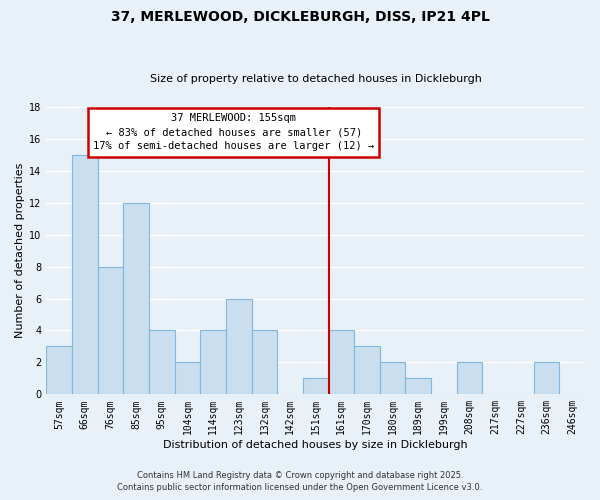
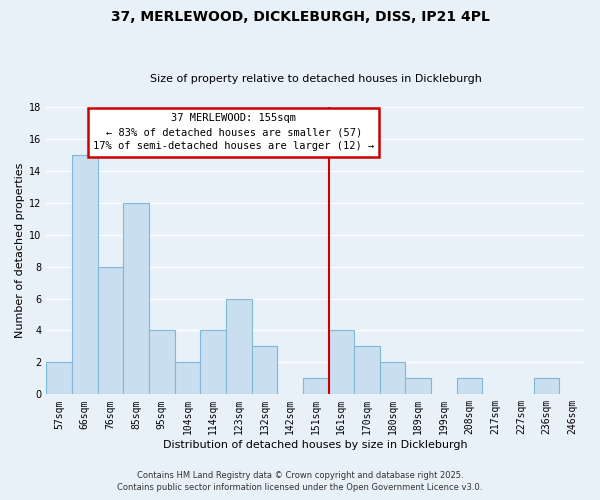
57sqm: 3 -> 2
132sqm: 4 -> 3
208sqm: 2 -> 1
236sqm: 2 -> 1
